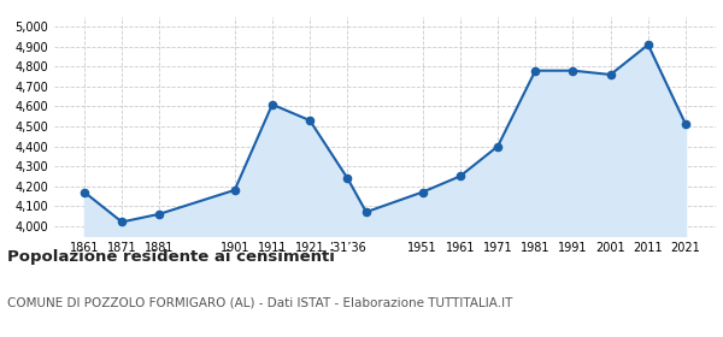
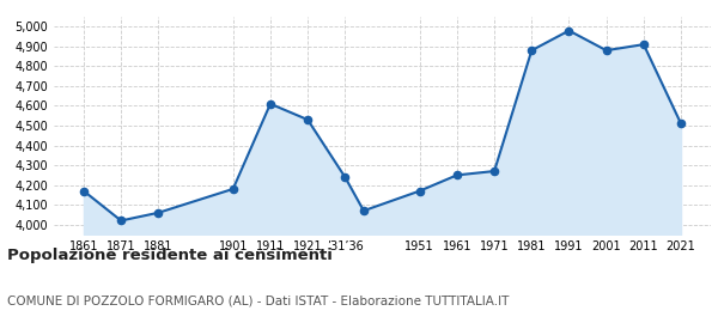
1971: 4,400 -> 4,270
1981: 4,780 -> 4,880
1991: 4,780 -> 4,980
2001: 4,760 -> 4,880
